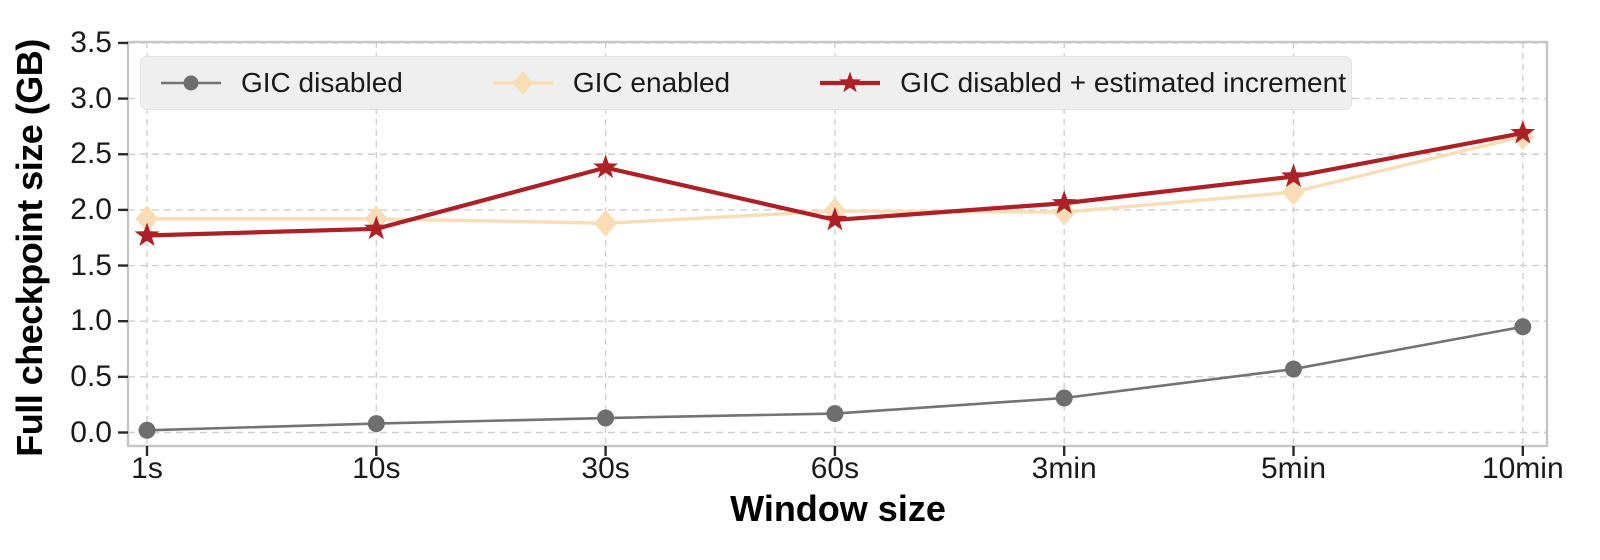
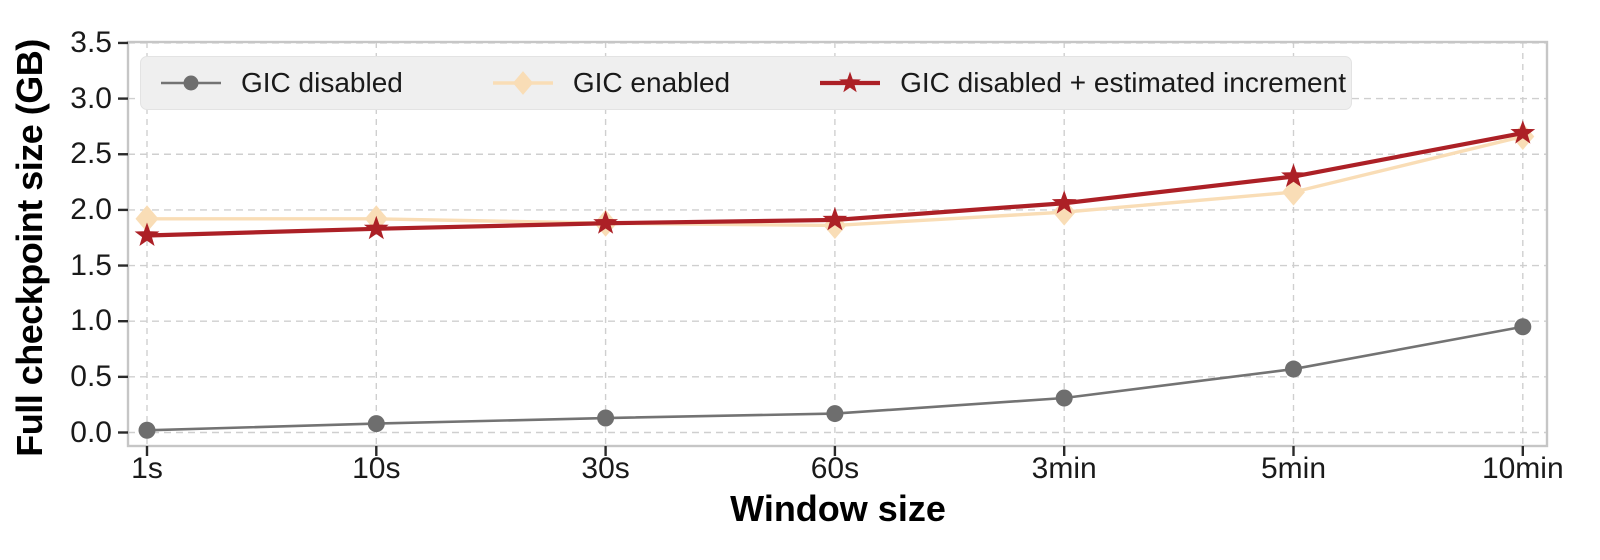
GIC disabled + estimated increment/30s: 2.38 -> 1.88
GIC enabled/60s: 1.99 -> 1.86
